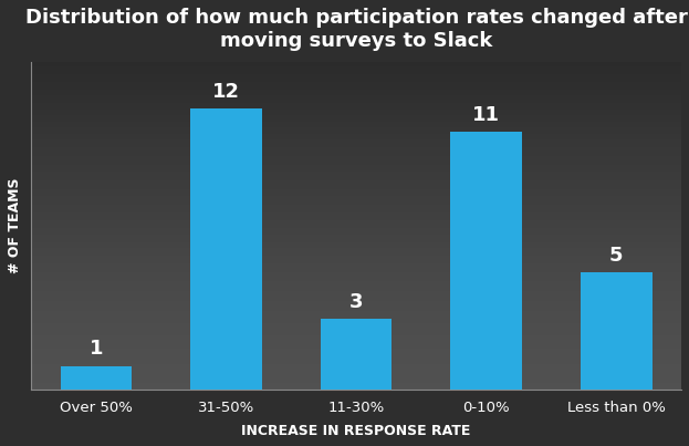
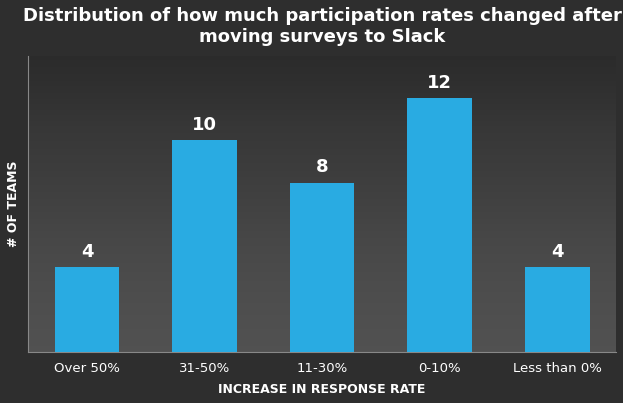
Over 50%: 1 -> 4
31-50%: 12 -> 10
11-30%: 3 -> 8
0-10%: 11 -> 12
Less than 0%: 5 -> 4
